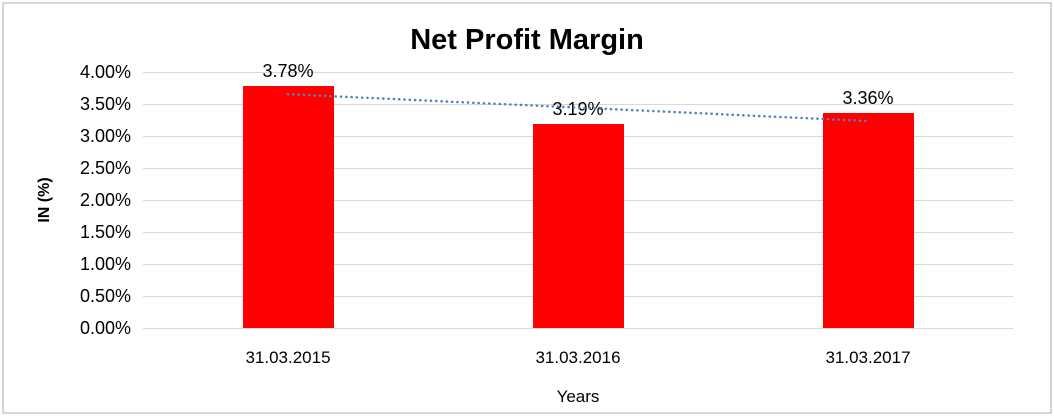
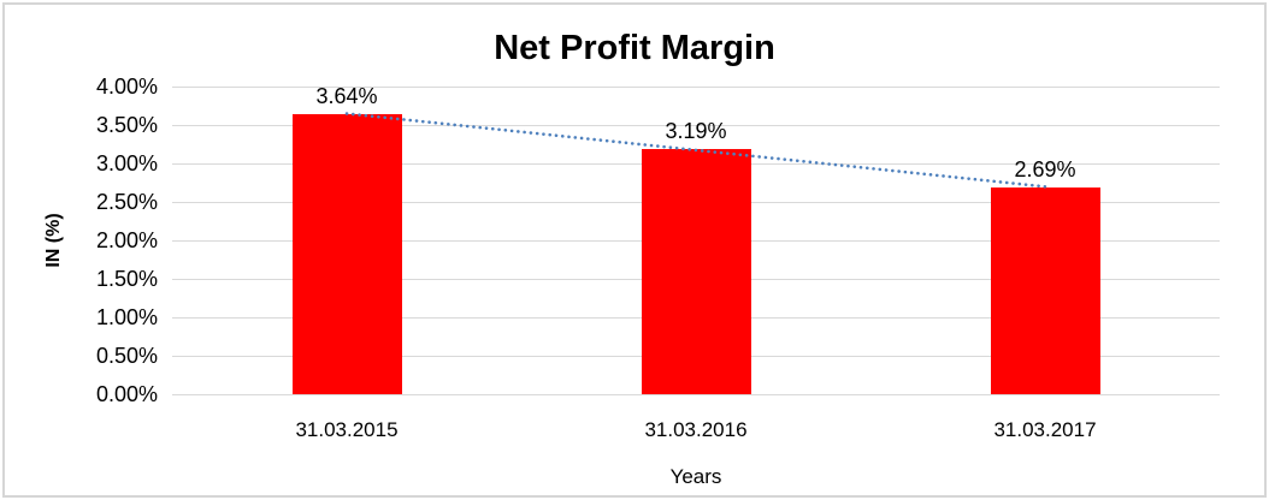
31.03.2015: 3.78% -> 3.64%
31.03.2017: 3.36% -> 2.69%
